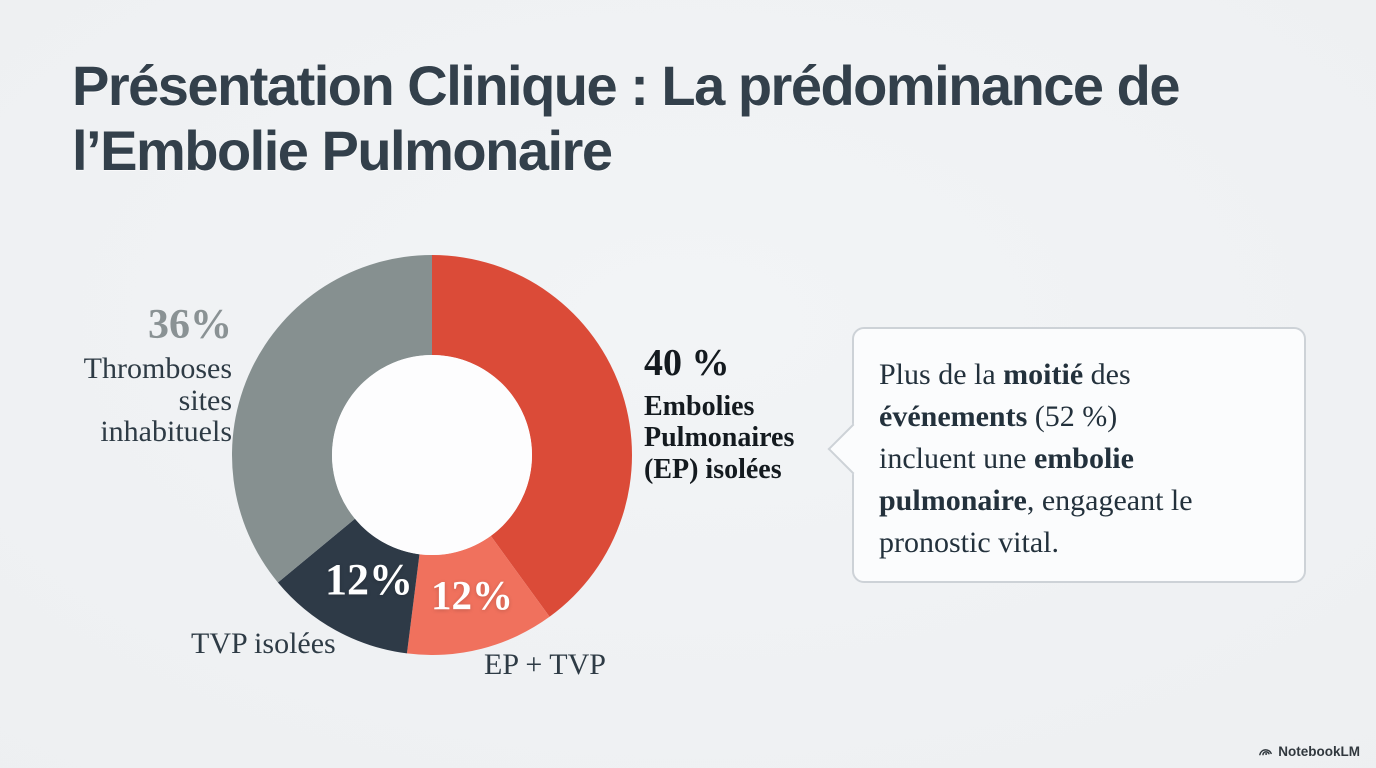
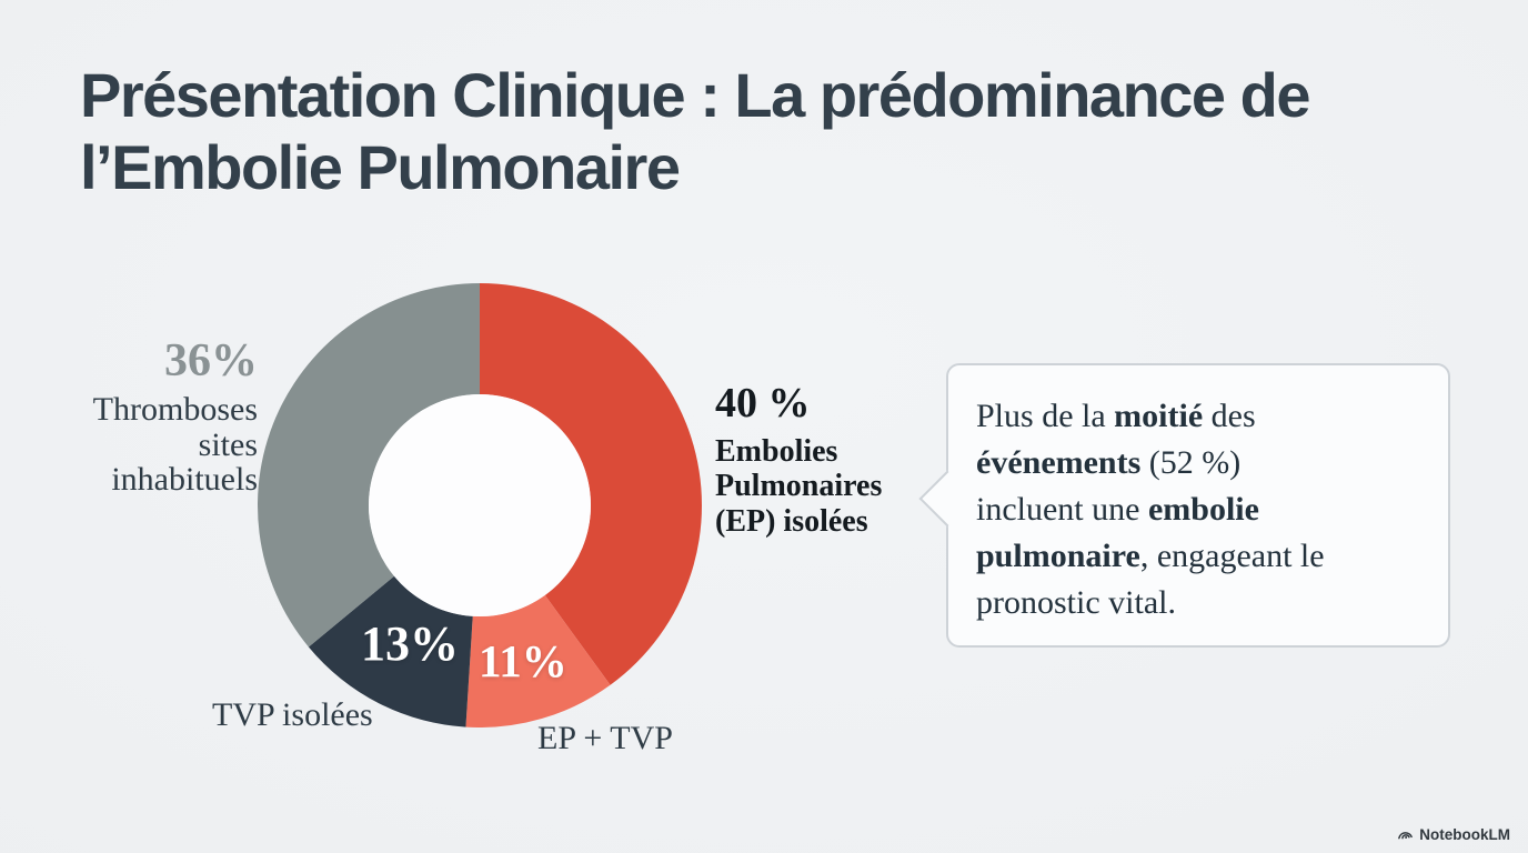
EP + TVP: 12% -> 11%
TVP isolées: 12% -> 13%
